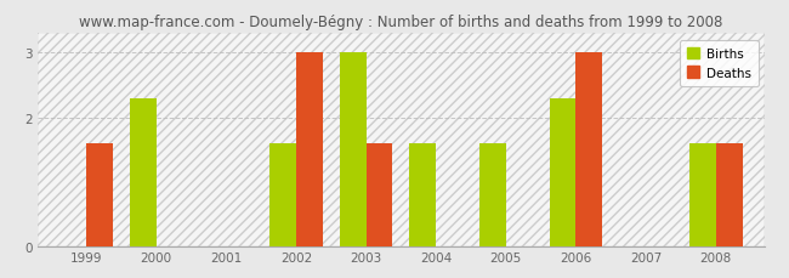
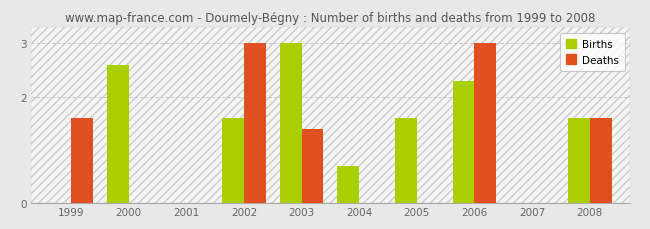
Births/2000: 2.3 -> 2.6
Deaths/2003: 1.6 -> 1.4
Births/2004: 1.6 -> 0.7
